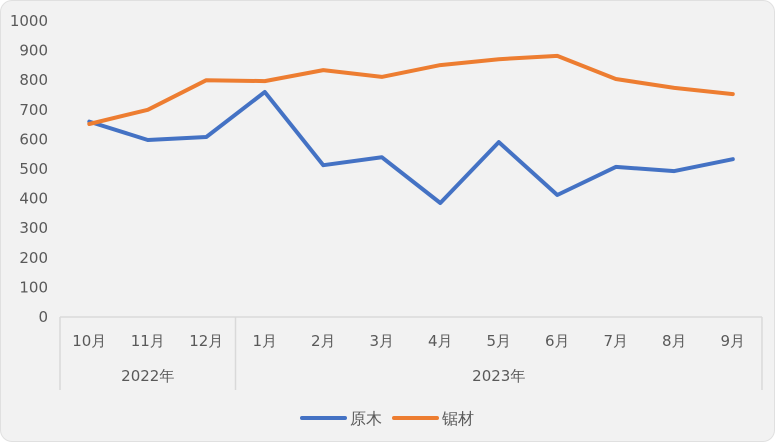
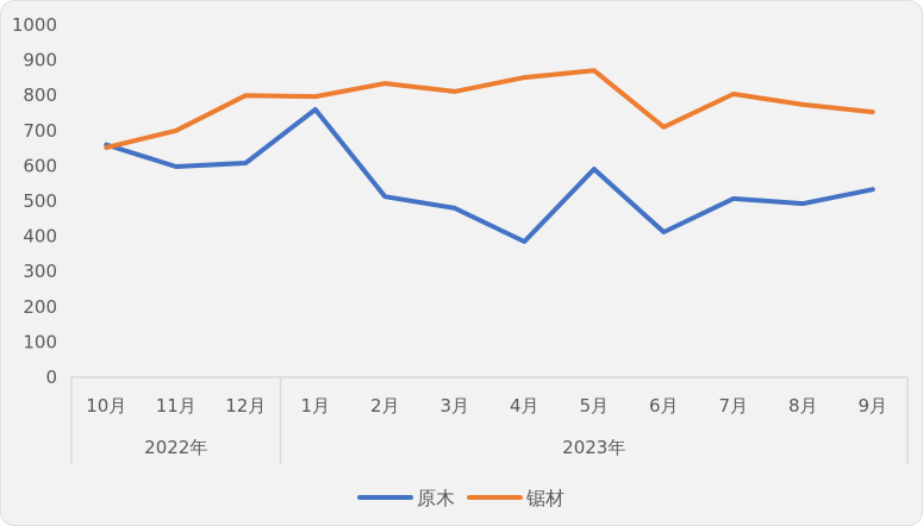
原木/3月: 540 -> 480
锯材/6月: 880 -> 710
